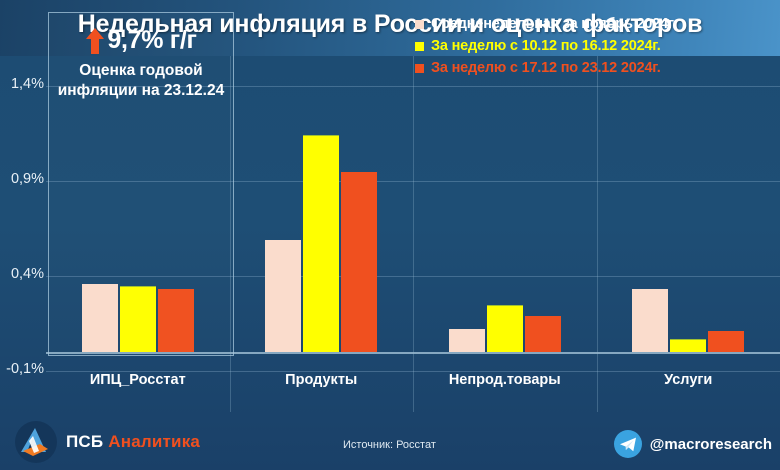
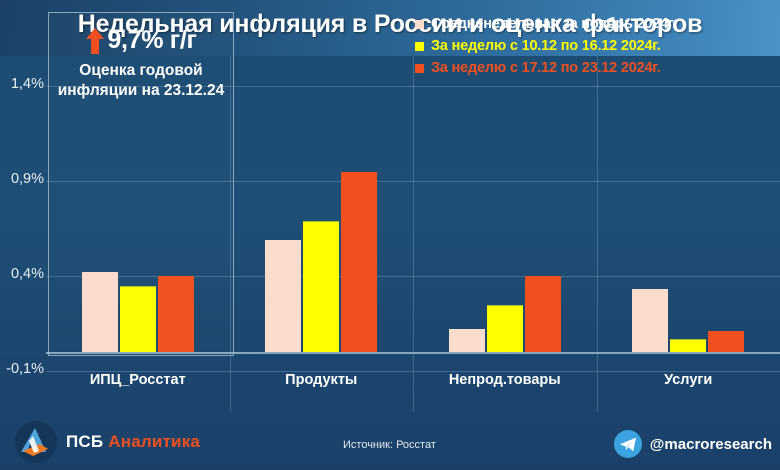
Средненедельная за ноябрь 2024г./ИПЦ_Росстат: 0,36% -> 0,42%
За неделю с 17.12 по 23.12 2024г./ИПЦ_Росстат: 0,33% -> 0,40%
За неделю с 10.12 по 16.12 2024г./Продукты: 1,14% -> 0,69%
За неделю с 17.12 по 23.12 2024г./Непрод.товары: 0,19% -> 0,40%
